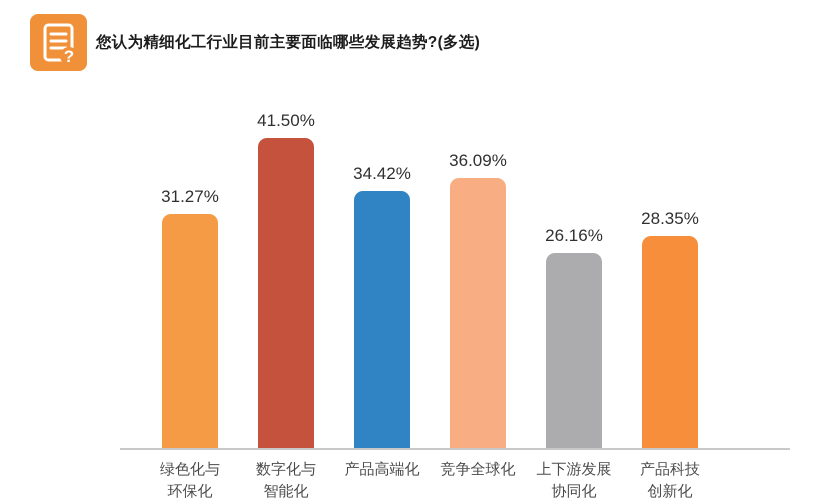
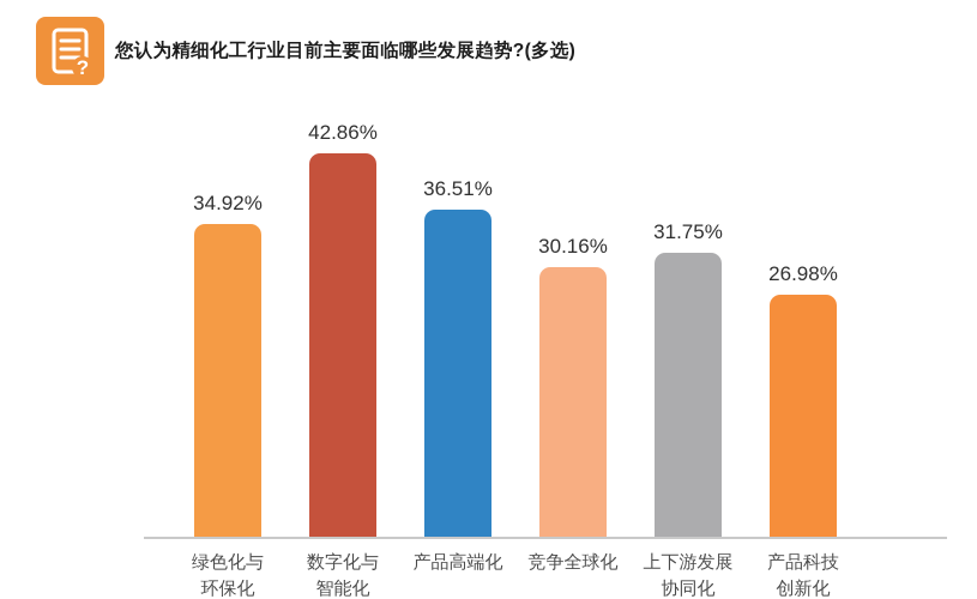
绿色化与 环保化: 31.27% -> 34.92%
数字化与 智能化: 41.50% -> 42.86%
产品高端化: 34.42% -> 36.51%
竞争全球化: 36.09% -> 30.16%
上下游发展 协同化: 26.16% -> 31.75%
产品科技 创新化: 28.35% -> 26.98%
